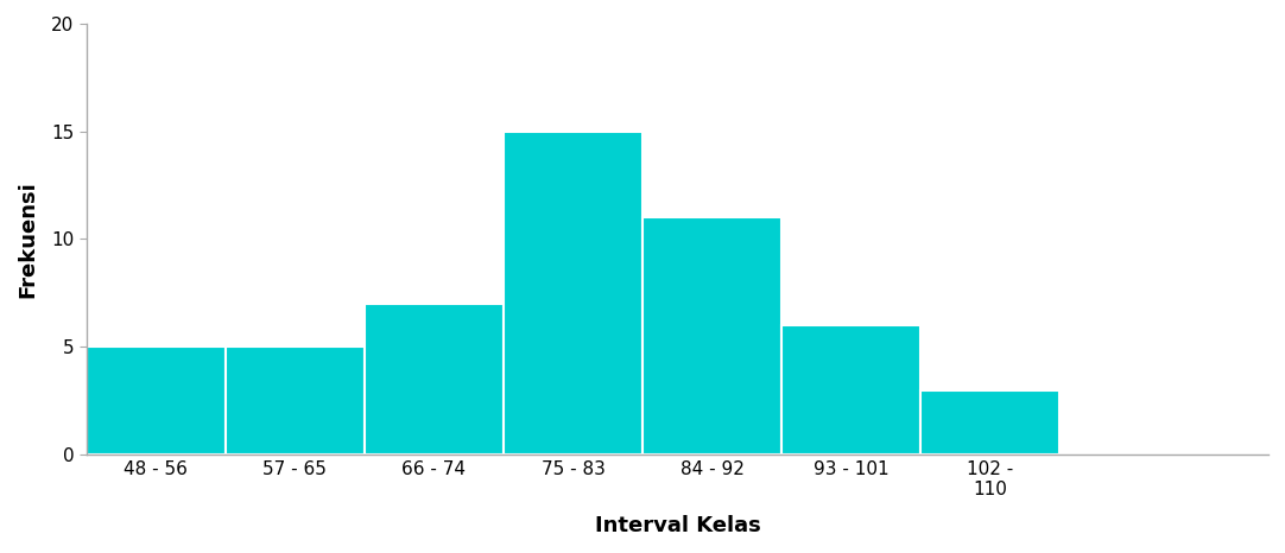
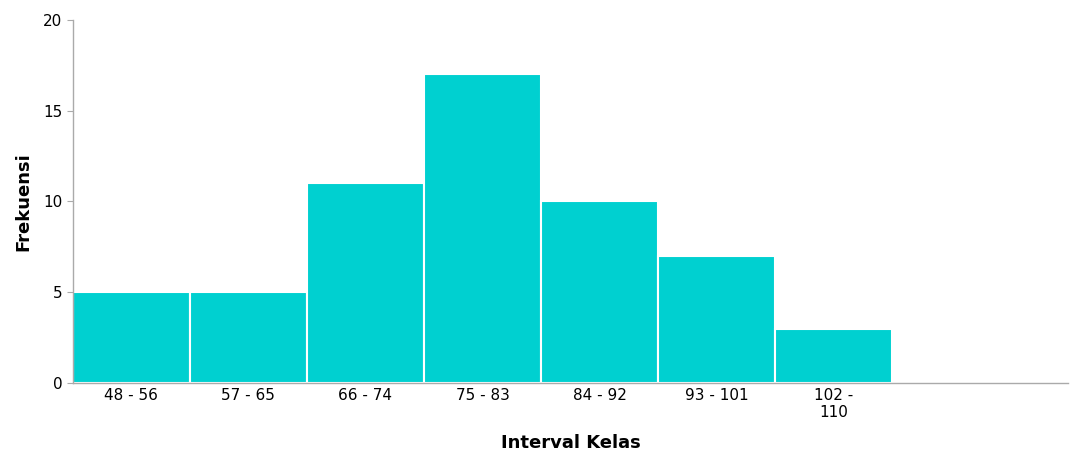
66 - 74: 7 -> 11
75 - 83: 15 -> 17
84 - 92: 11 -> 10
93 - 101: 6 -> 7
